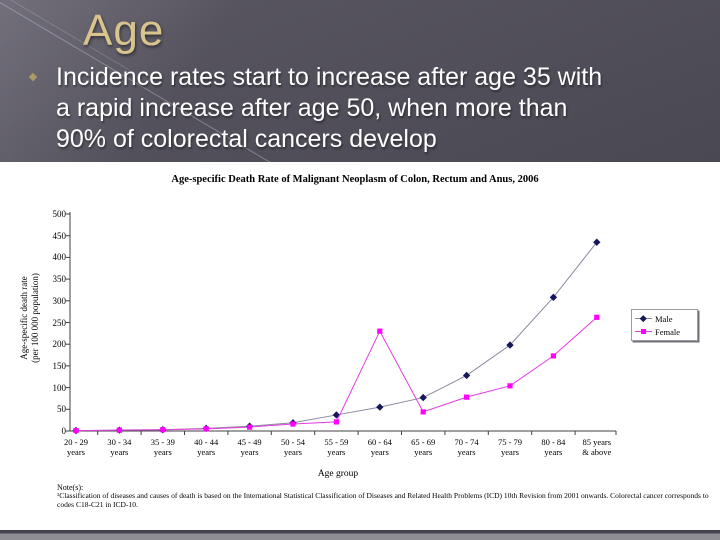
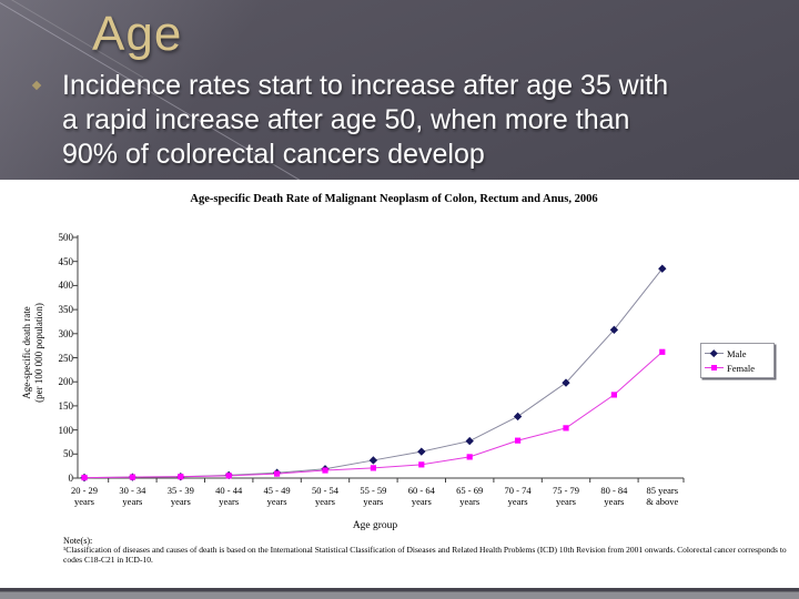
Female/60 - 64 years: 230 -> 30
